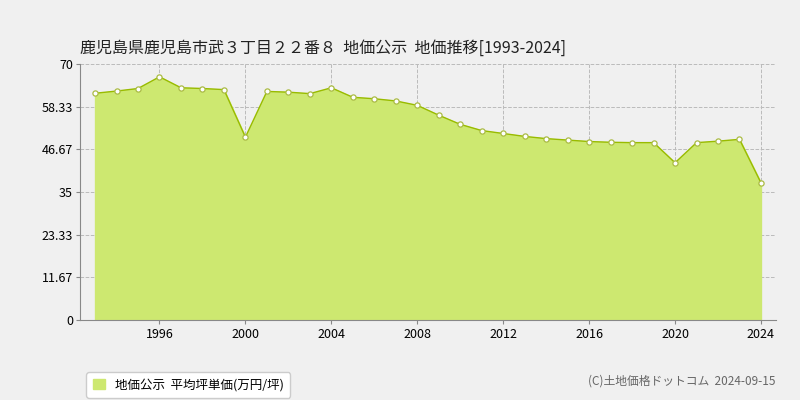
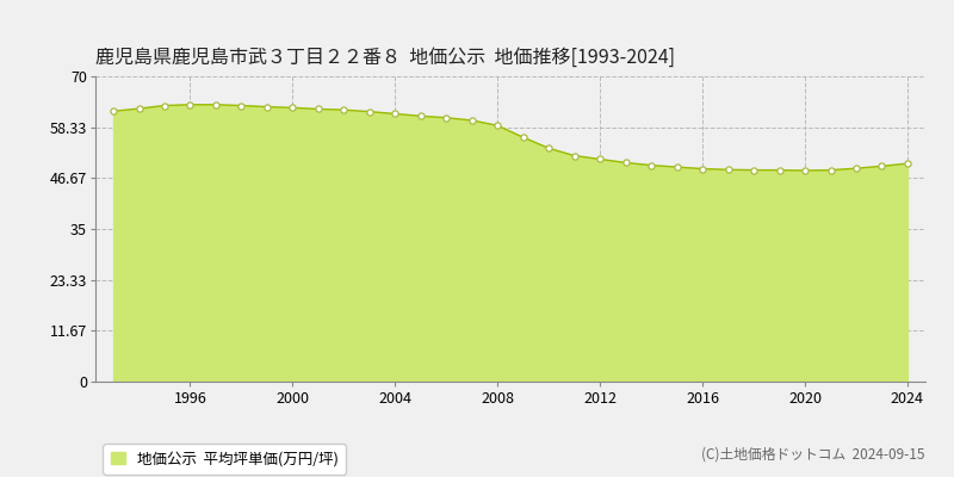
1996: 66.5 -> 63.5
2000: 50.0 -> 62.8
2004: 63.5 -> 61.4
2020: 43.0 -> 48.4
2024: 37.5 -> 50.0
